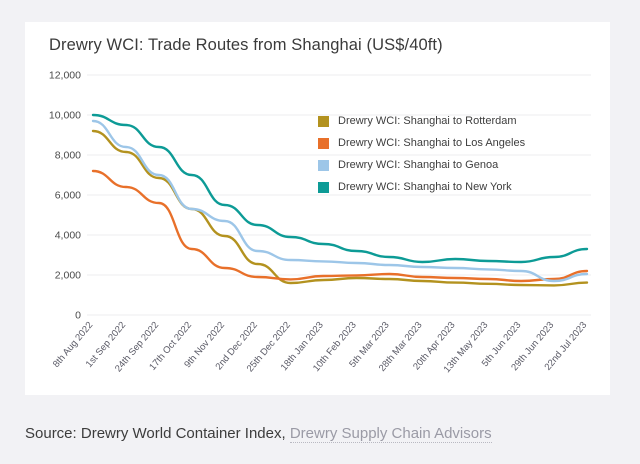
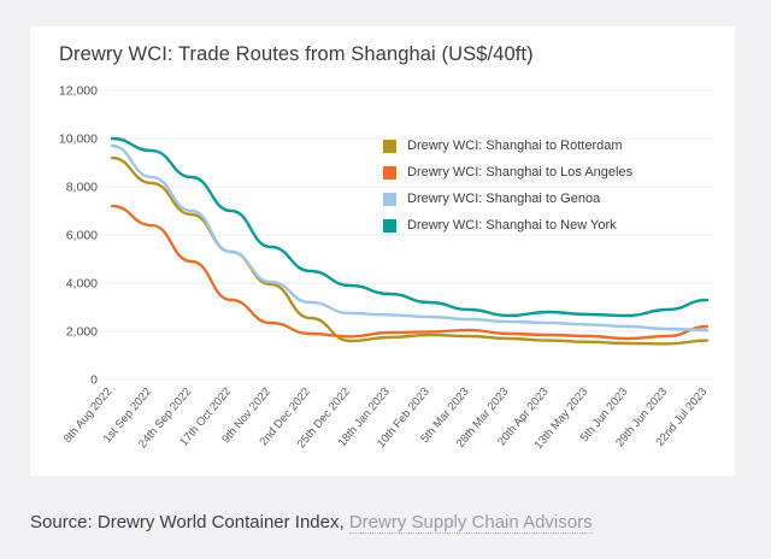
Drewry WCI: Shanghai to Los Angeles/24th Sep 2022: 5600 -> 4900
Drewry WCI: Shanghai to Genoa/9th Nov 2022: 4700 -> 4000
Drewry WCI: Shanghai to Genoa/29th Jun 2023: 1700 -> 2100
